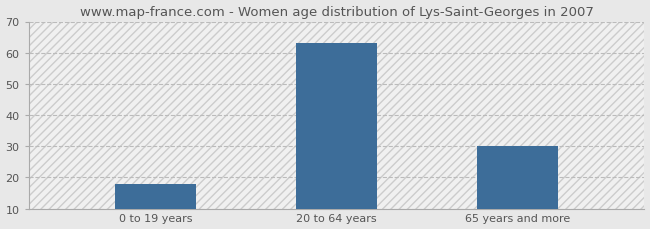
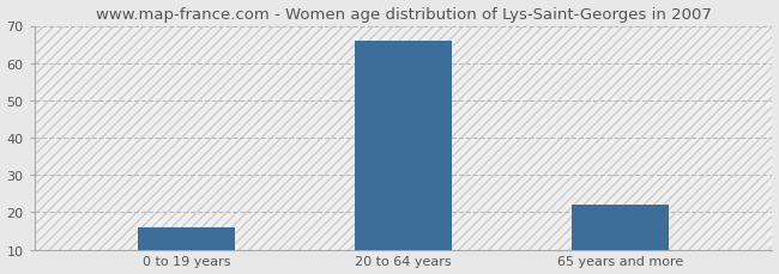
0 to 19 years: 18 -> 16
20 to 64 years: 63 -> 66
65 years and more: 30 -> 22
